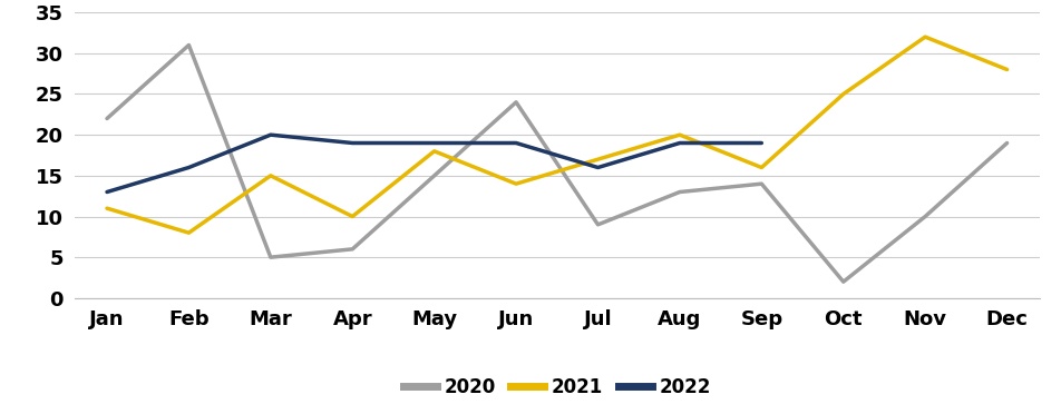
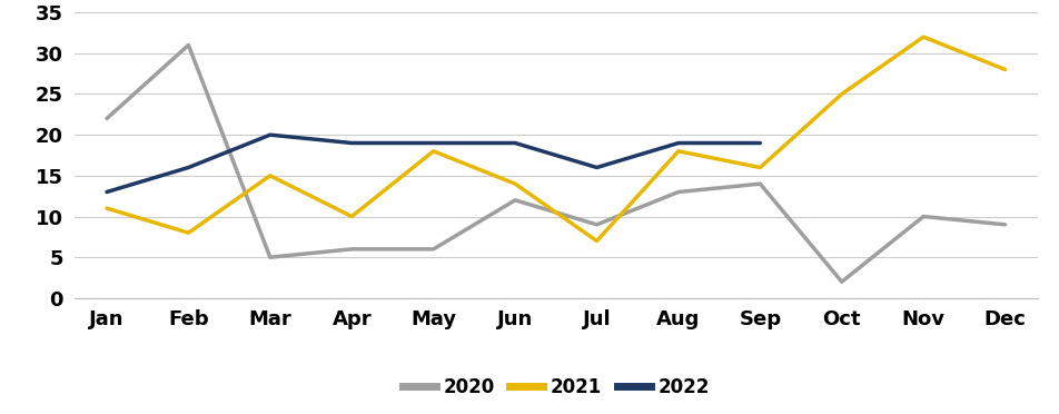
2020/May: 15 -> 6
2020/Jun: 24 -> 12
2021/Jul: 17 -> 7
2021/Aug: 20 -> 18
2020/Dec: 19 -> 9
